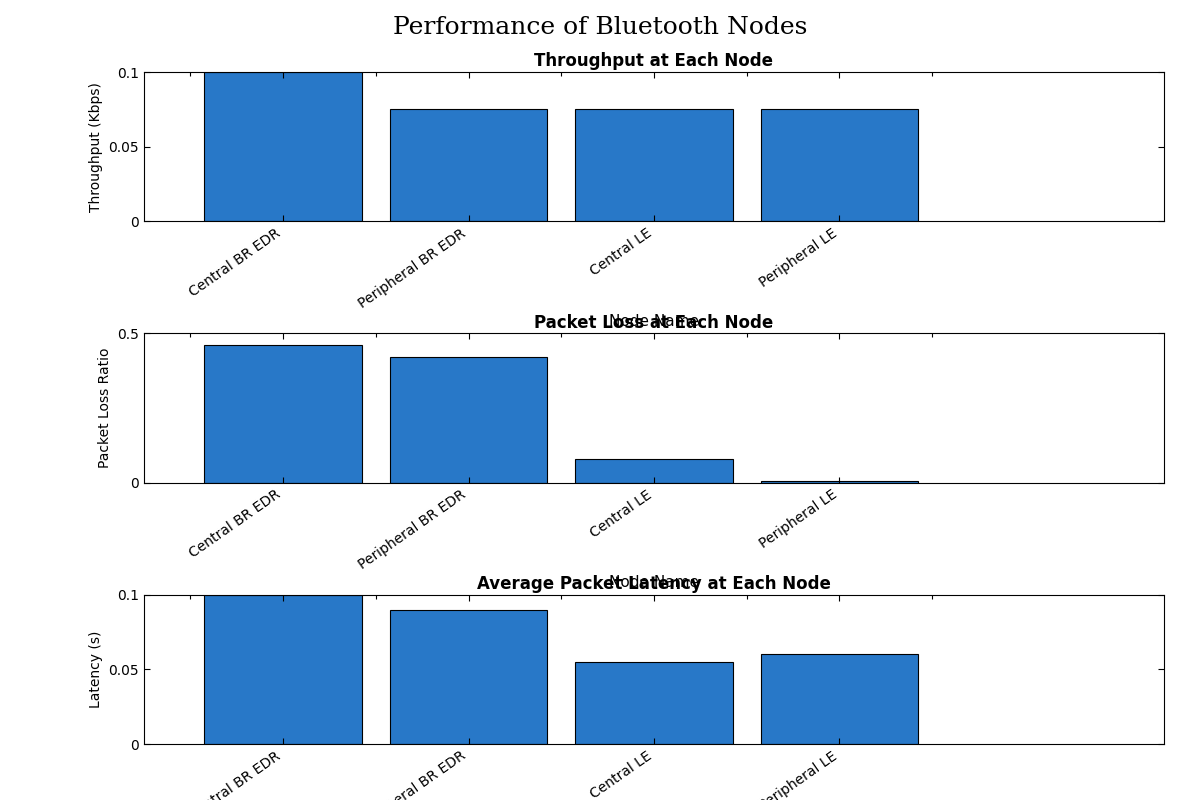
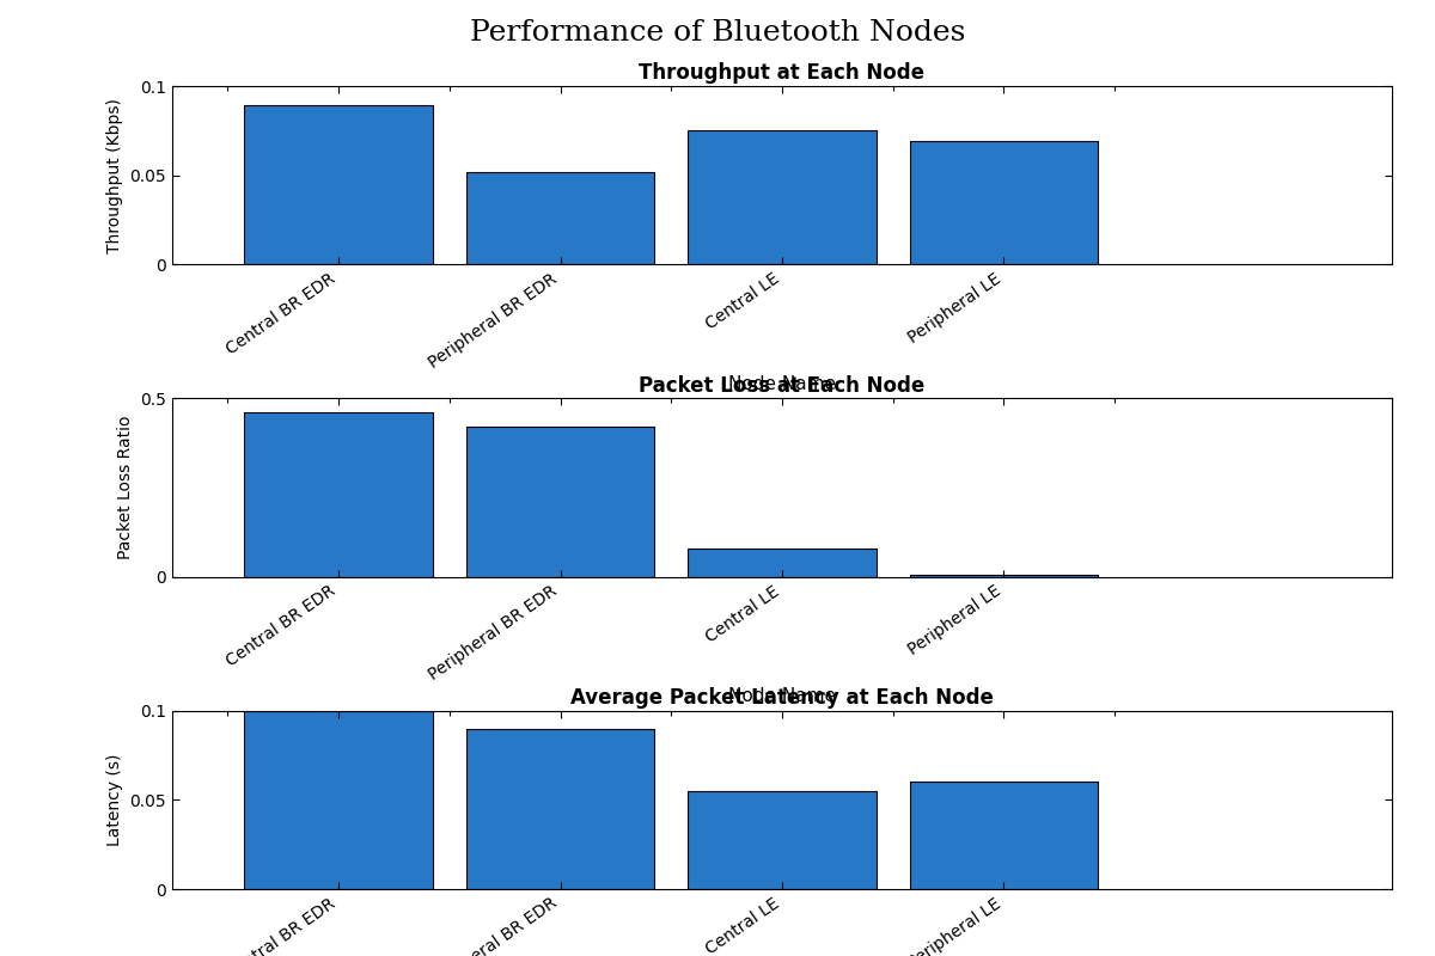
Throughput at Each Node/Central BR EDR: 0.100 -> 0.089
Throughput at Each Node/Peripheral BR EDR: 0.075 -> 0.052
Throughput at Each Node/Peripheral LE: 0.075 -> 0.069
